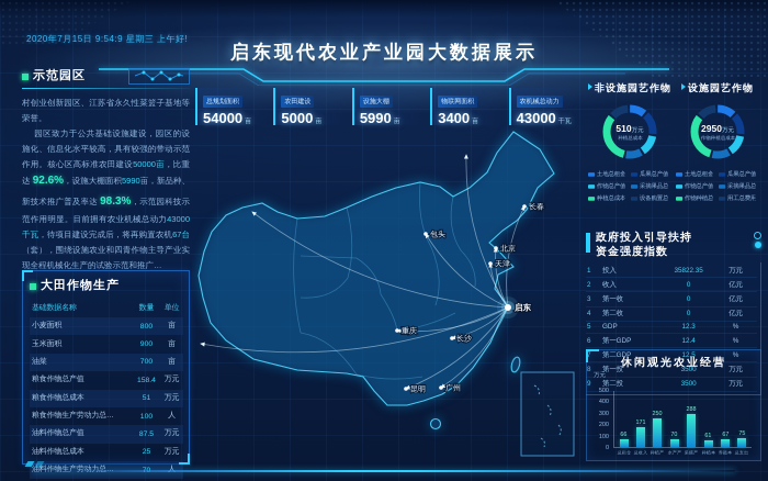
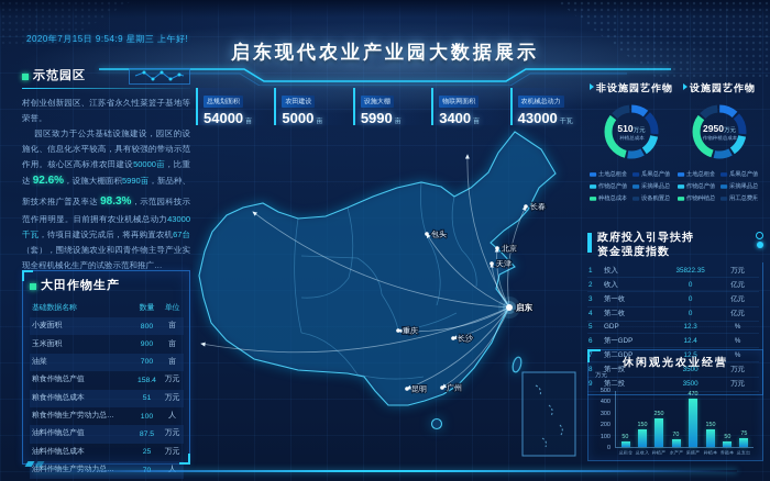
休闲观光农业经营/总租金: 66 -> 50
休闲观光农业经营/总收入: 171 -> 150
休闲观光农业经营/采摘产: 288 -> 470
休闲观光农业经营/种植本: 61 -> 150
休闲观光农业经营/养殖本: 67 -> 50
